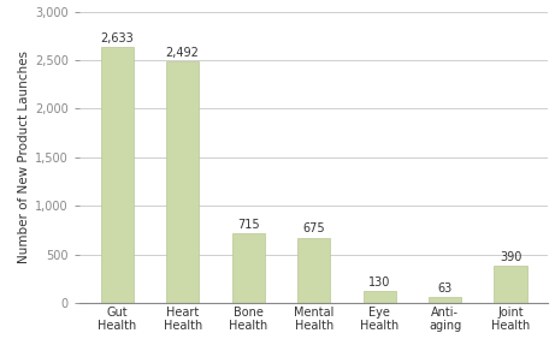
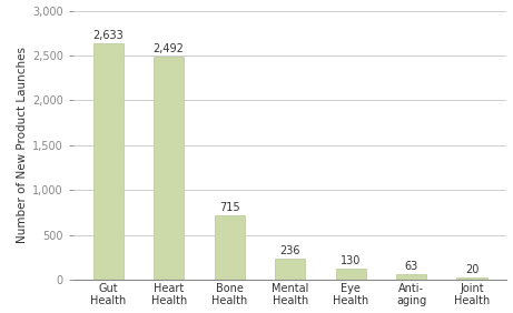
Mental Health: 675 -> 236
Joint Health: 390 -> 20
